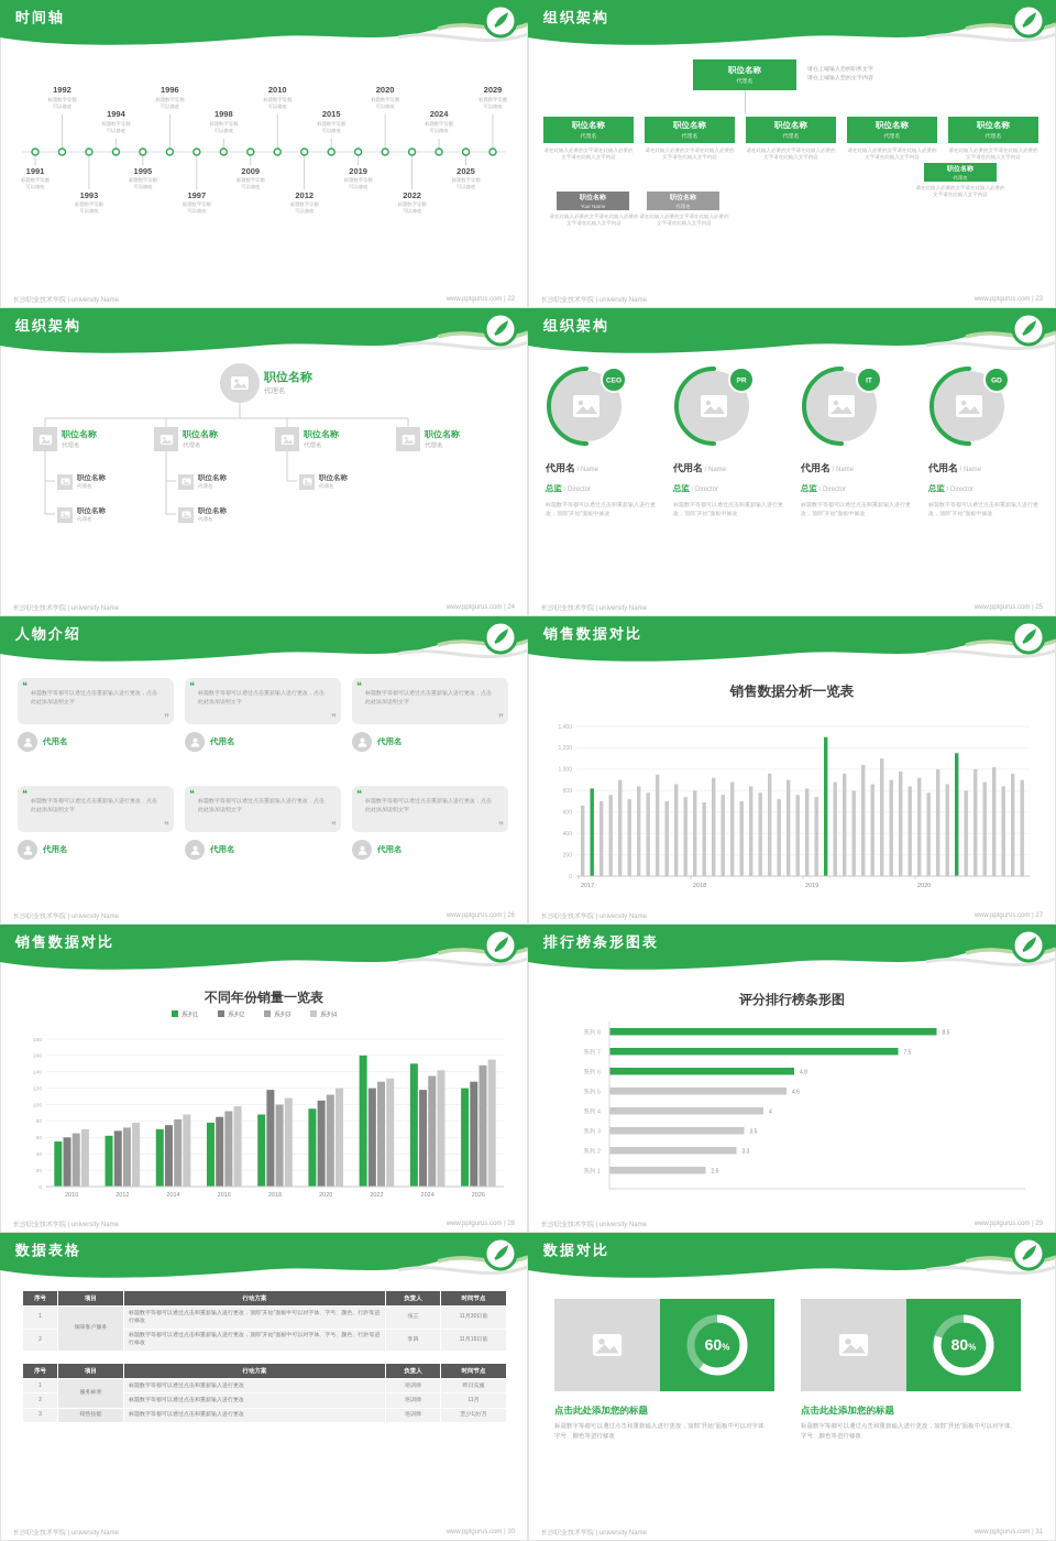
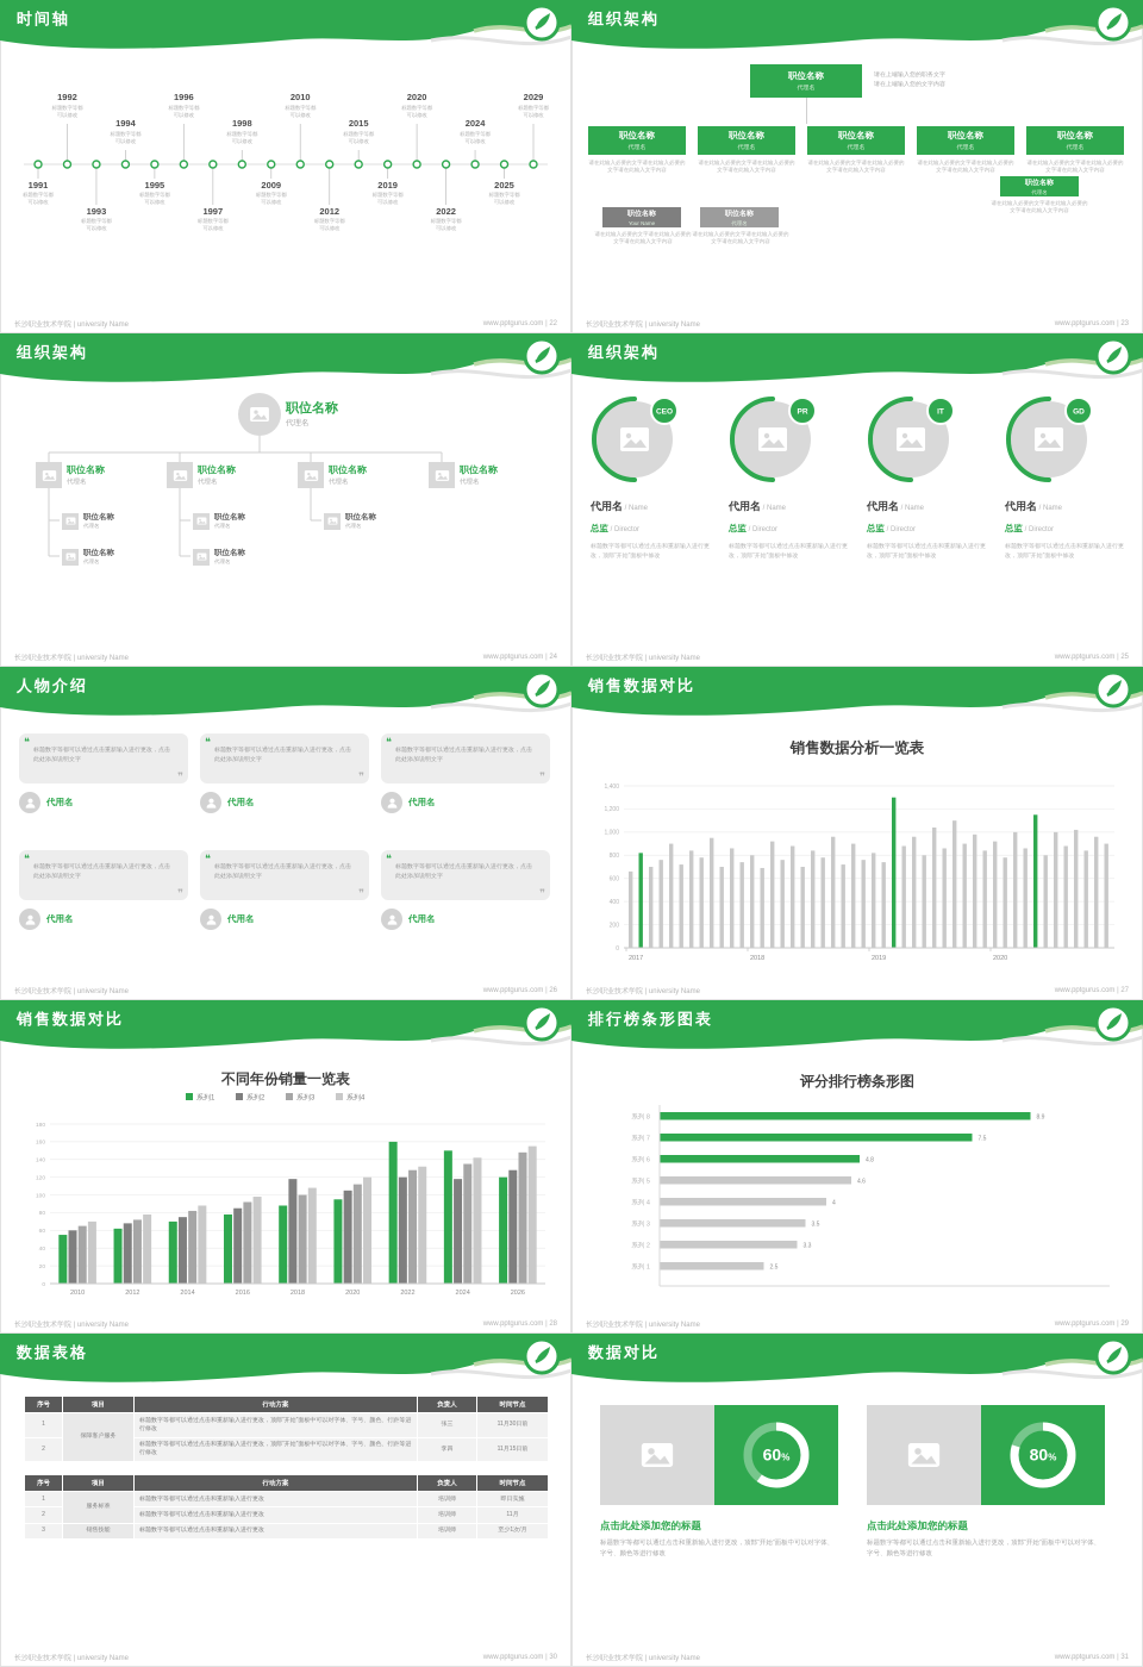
评分排行榜条形图/系列 8: 8.5 -> 8.9
